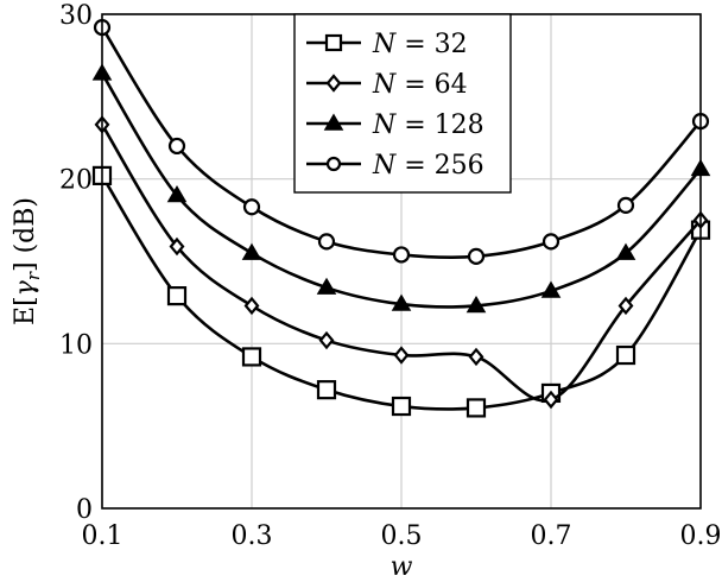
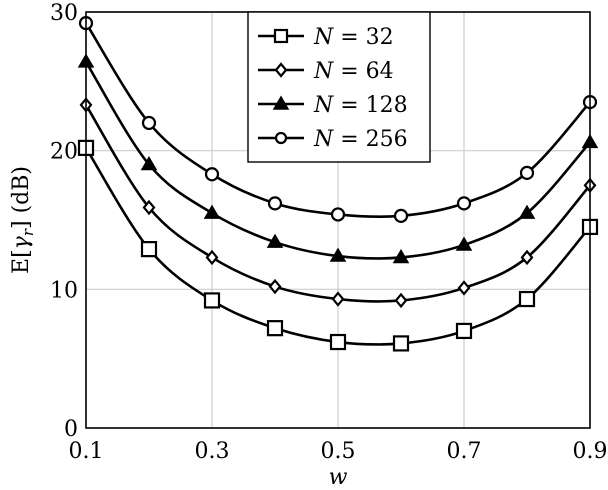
N = 64/0.7: 6.6 -> 10.1
N = 32/0.9: 16.9 -> 14.5
